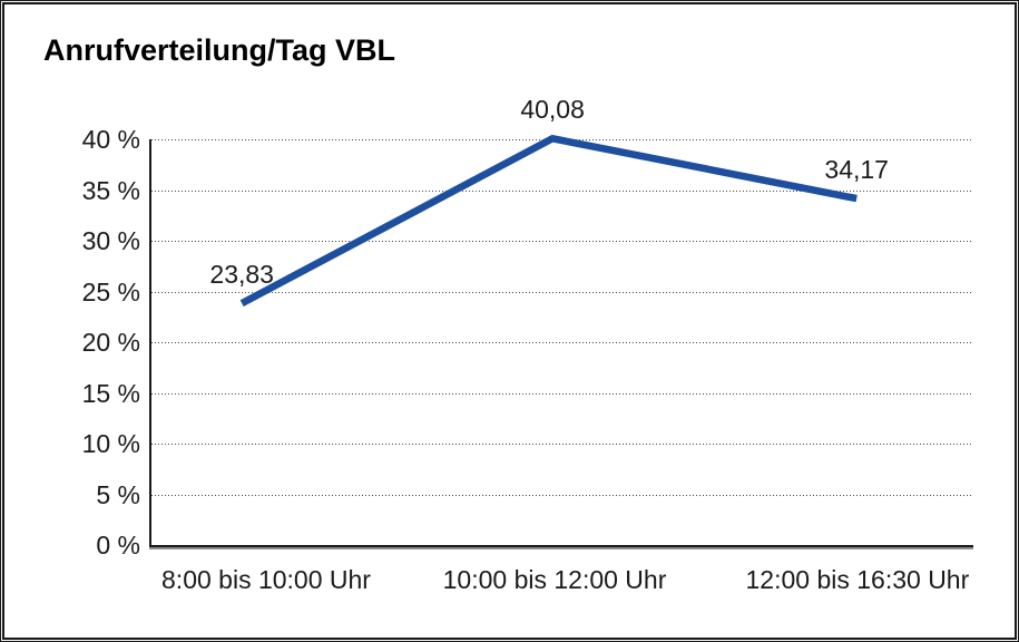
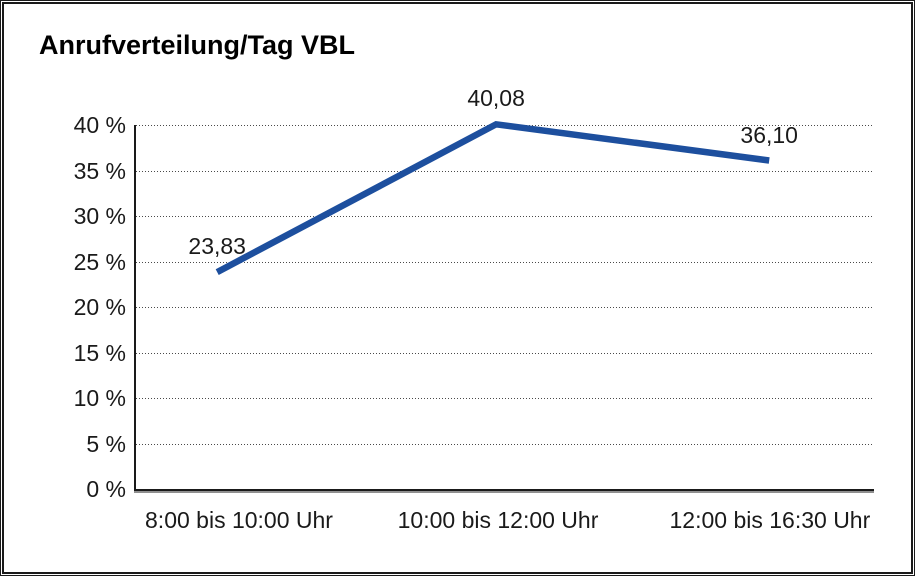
12:00 bis 16:30 Uhr: 34,17 -> 36,10
